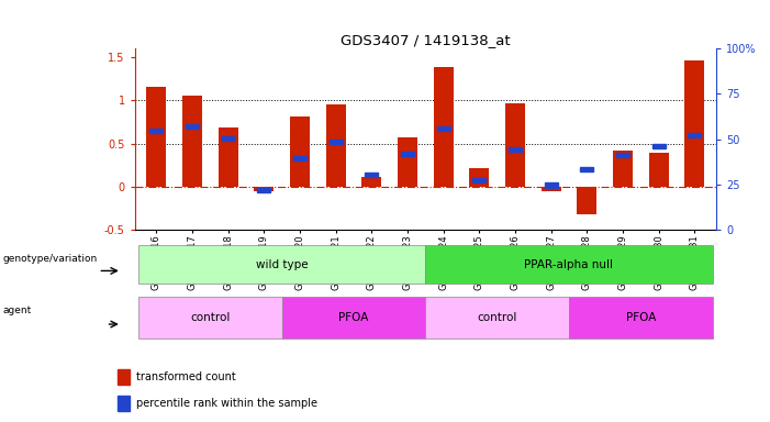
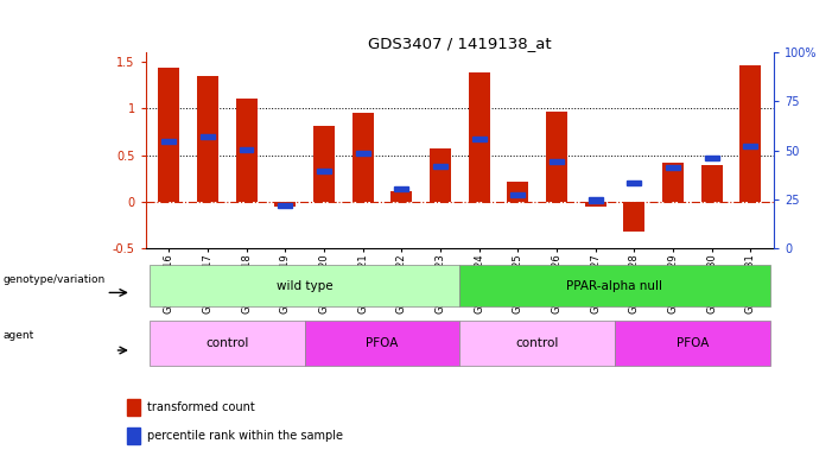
GSM247116: 1.16 -> 1.44
GSM247117: 1.06 -> 1.35
GSM247118: 0.68 -> 1.10
